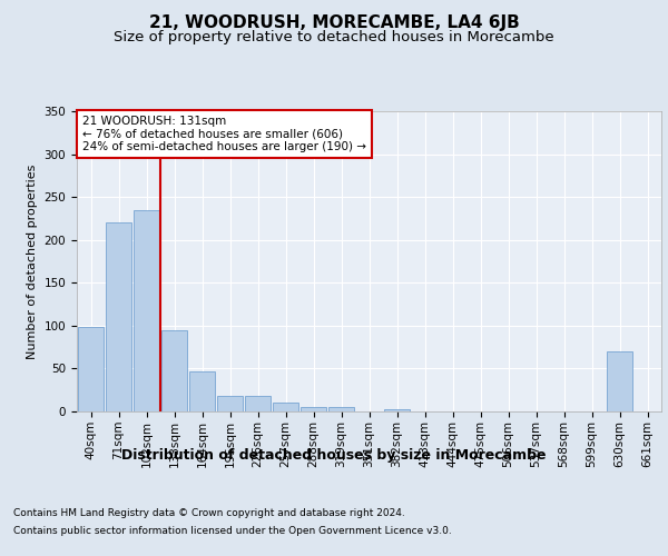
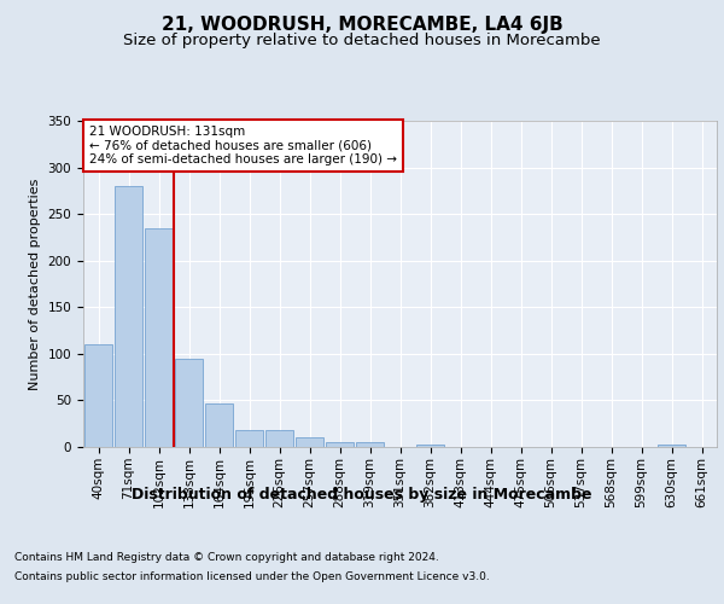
40sqm: 98 -> 110
71sqm: 220 -> 280
630sqm: 70 -> 3
